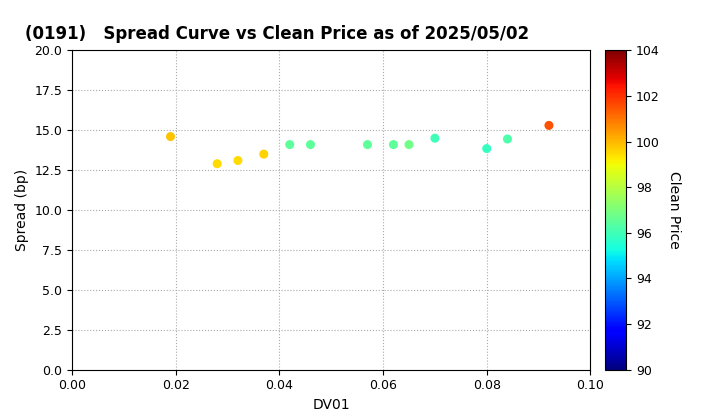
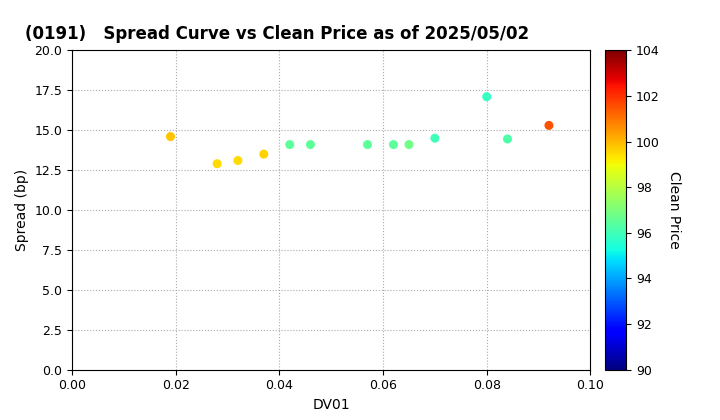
0.08: 13.8 -> 17.1
